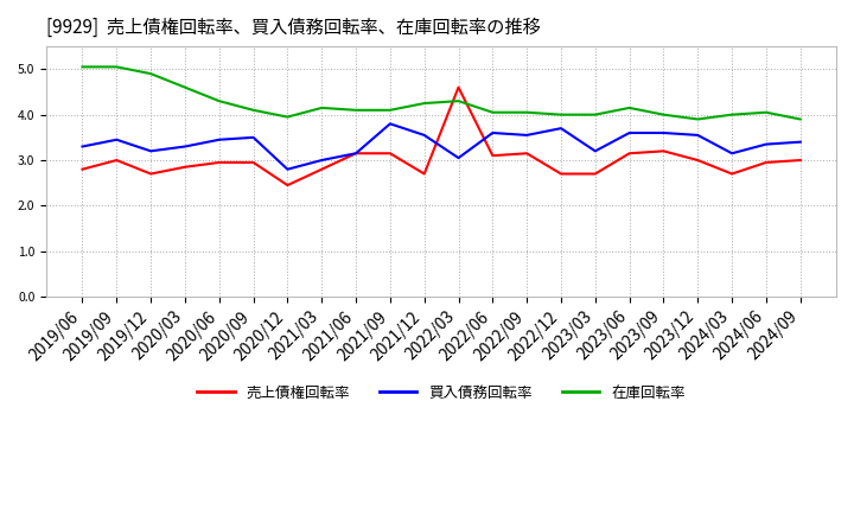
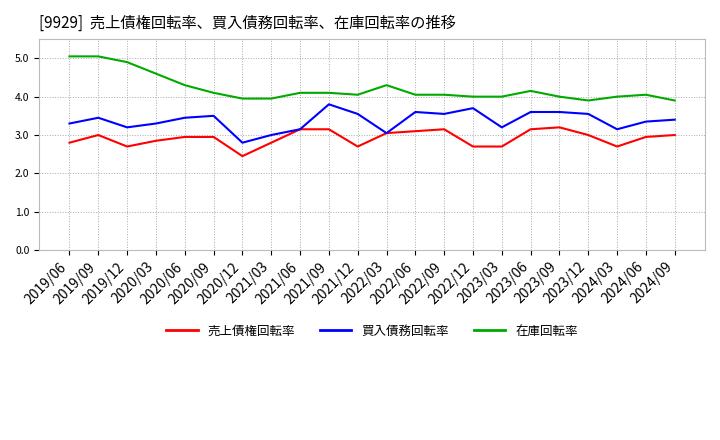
在庫回転率/2021/03: 4.15 -> 3.95
在庫回転率/2021/12: 4.25 -> 4.05
売上債権回転率/2022/03: 4.60 -> 3.05
